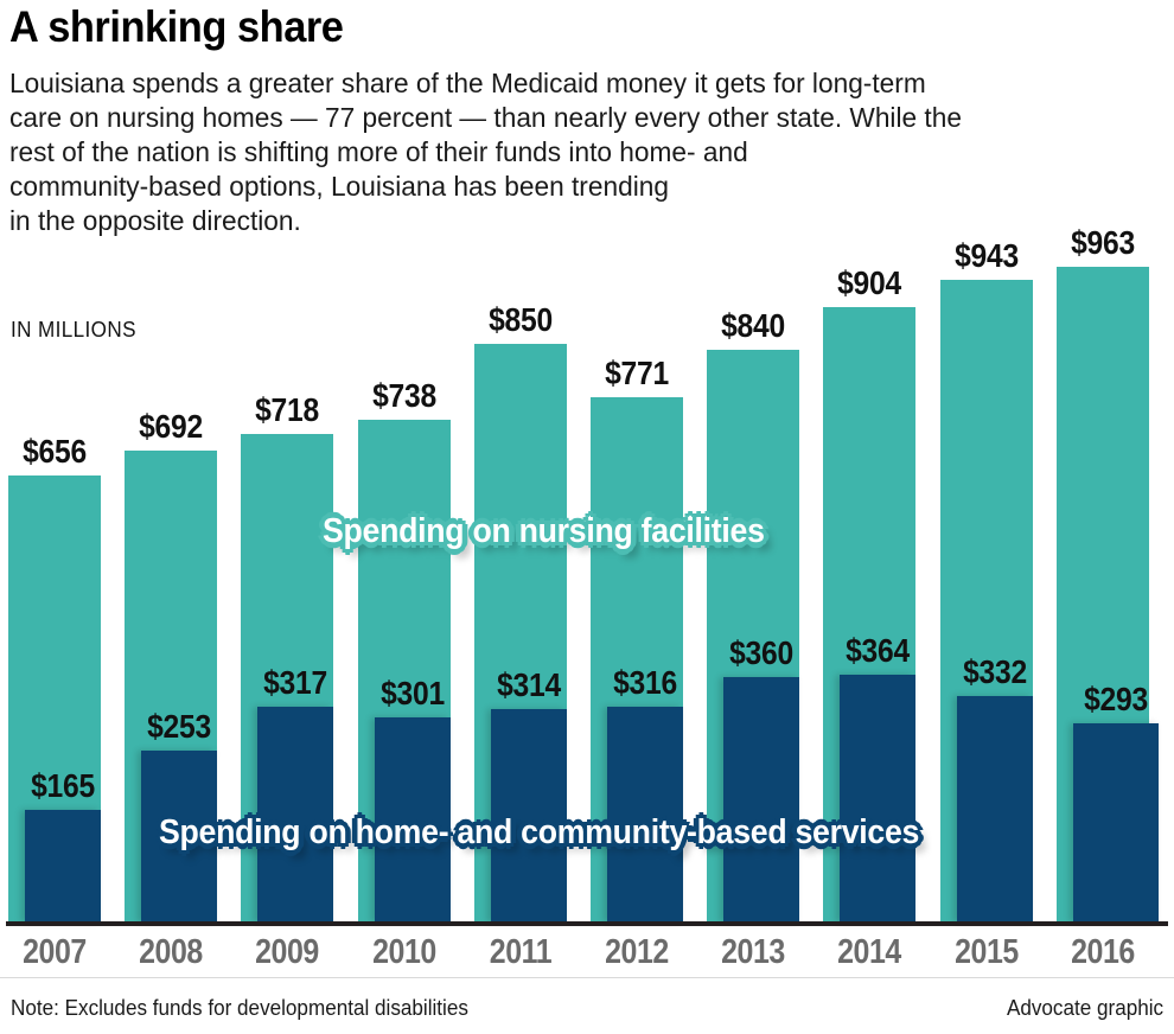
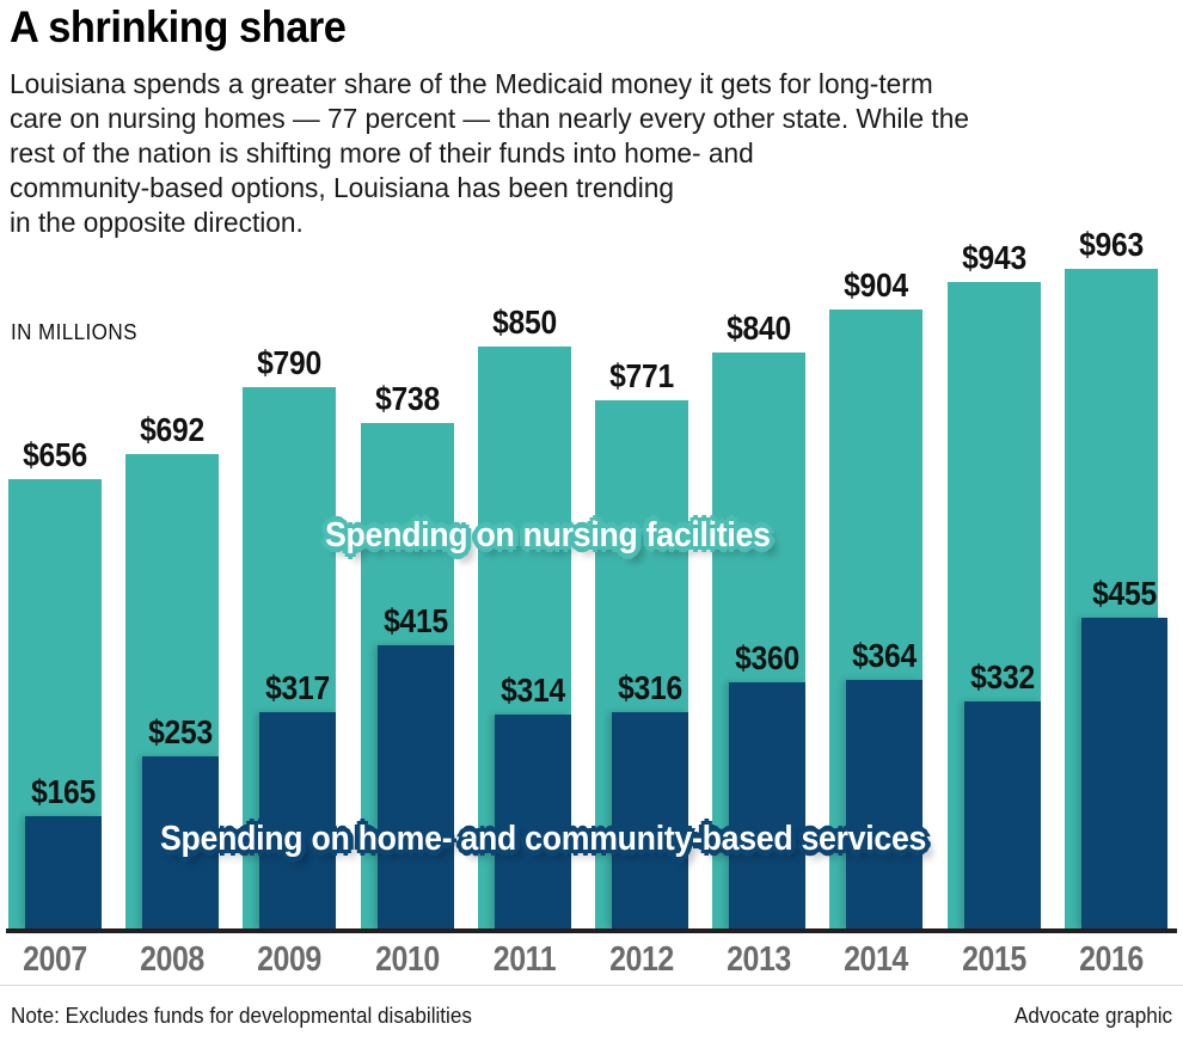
Spending on nursing facilities/2009: $718 -> $790
Spending on home- and community-based services/2010: $301 -> $415
Spending on home- and community-based services/2016: $293 -> $455
